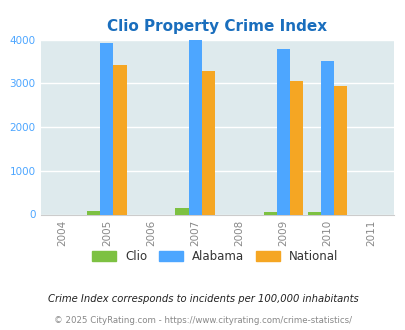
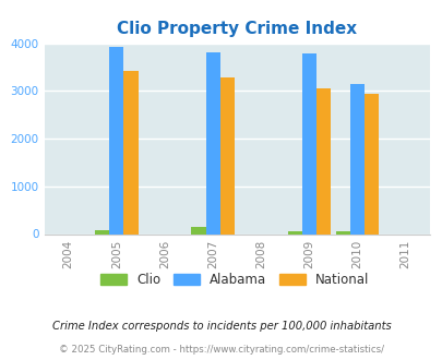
Alabama/2007: 3980 -> 3800
Alabama/2010: 3510 -> 3150
